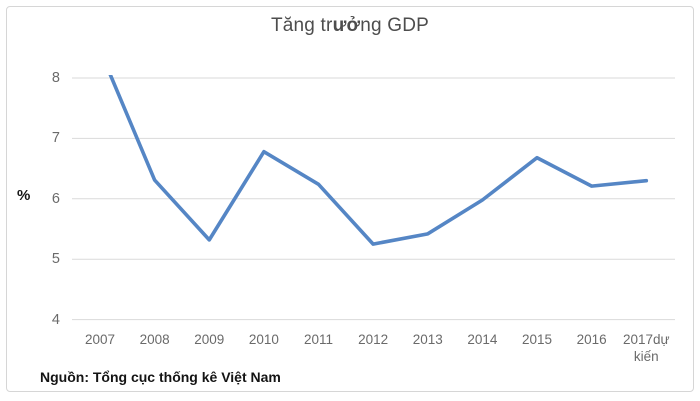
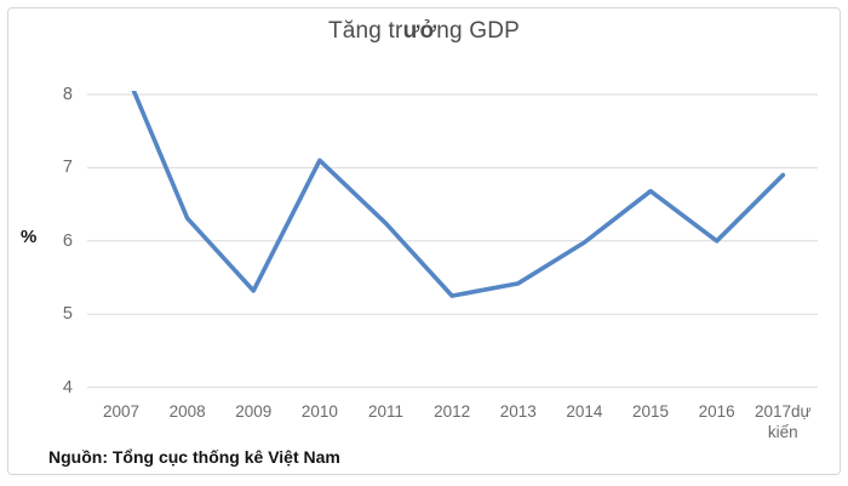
2010: 6.8 -> 7.1
2016: 6.2 -> 6.0
2017dự kiến: 6.3 -> 6.9
